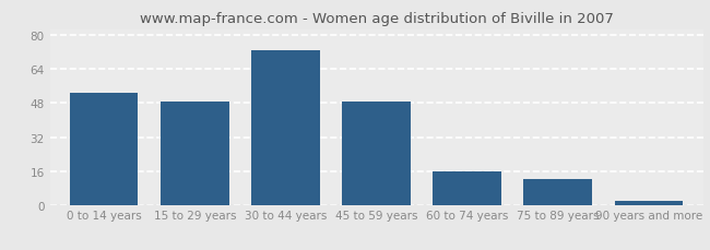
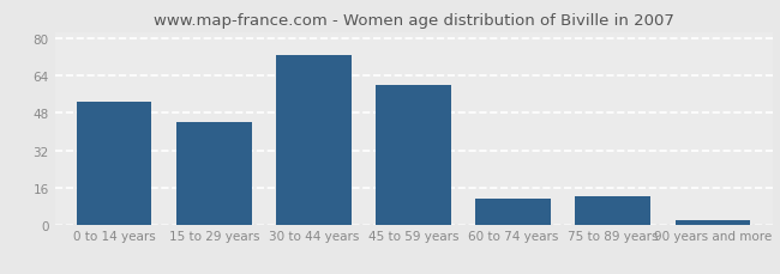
15 to 29 years: 49 -> 44
45 to 59 years: 49 -> 60
60 to 74 years: 16 -> 11
